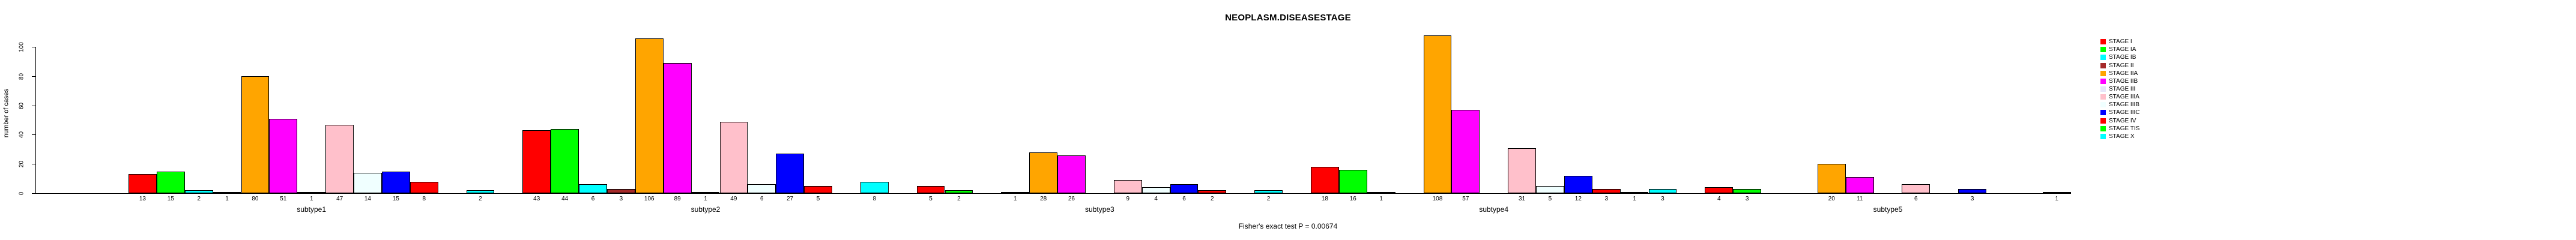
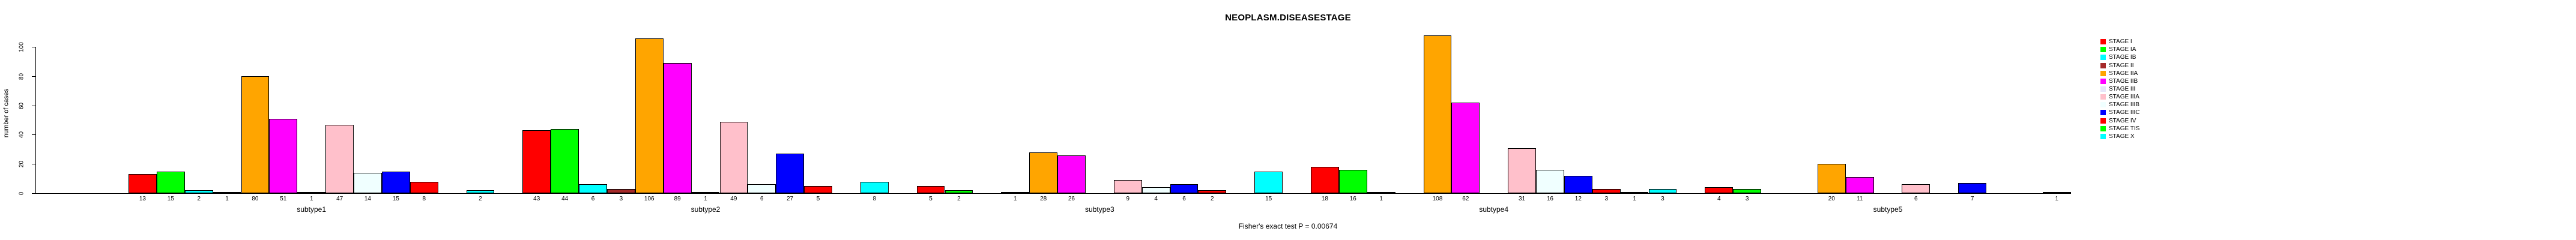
STAGE X/subtype3: 2 -> 15
STAGE IIB/subtype4: 57 -> 62
STAGE IIIB/subtype4: 5 -> 16
STAGE IIIC/subtype5: 3 -> 7
